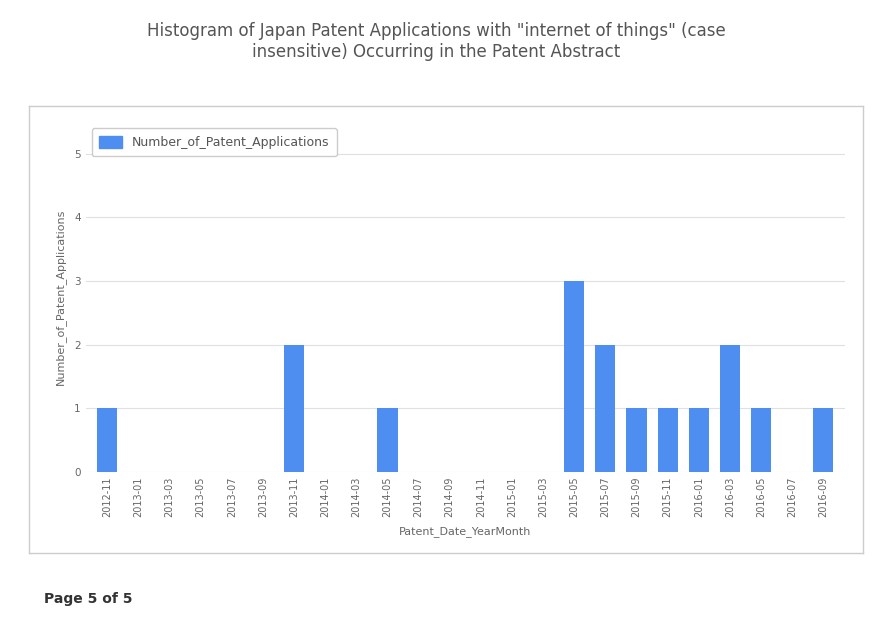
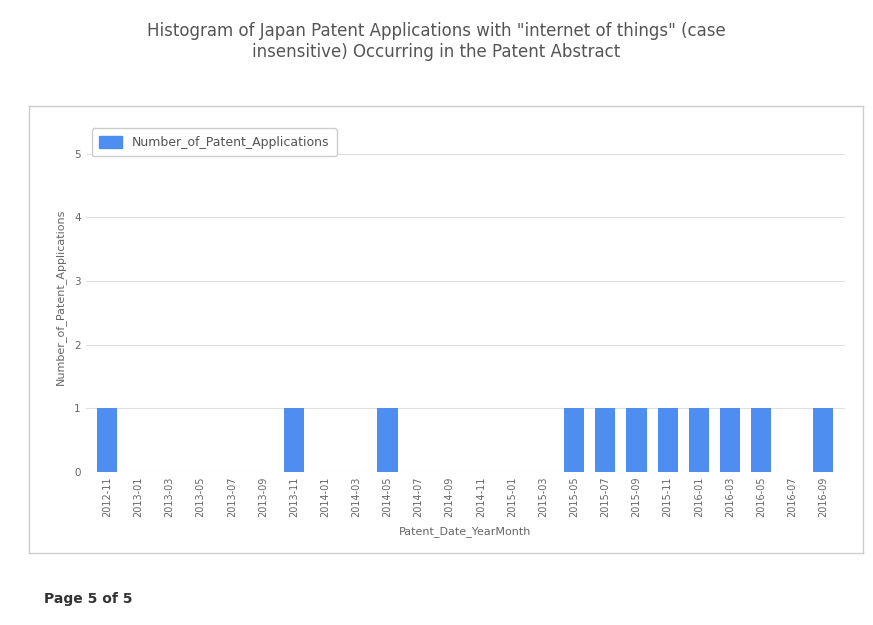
2013-11: 2 -> 1
2015-05: 3 -> 1
2015-07: 2 -> 1
2016-03: 2 -> 1
